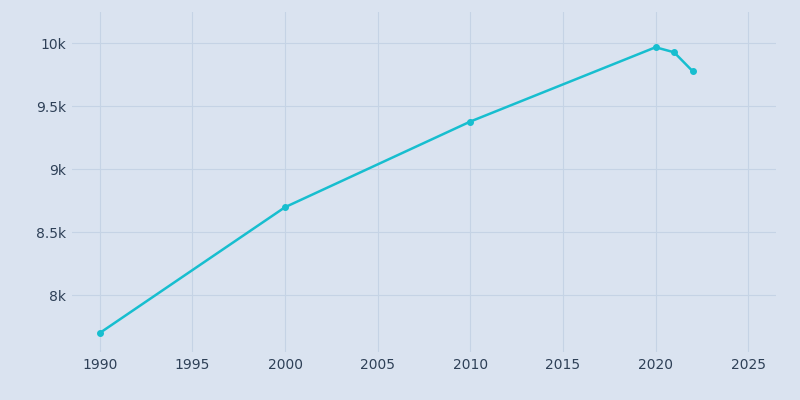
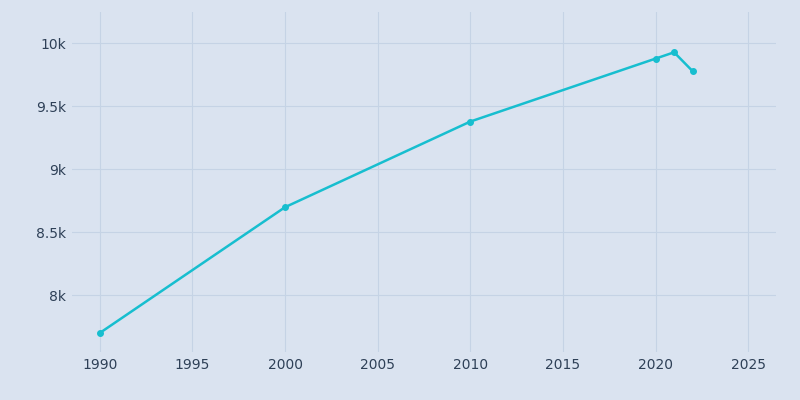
2020: 9.97k -> 9.88k
